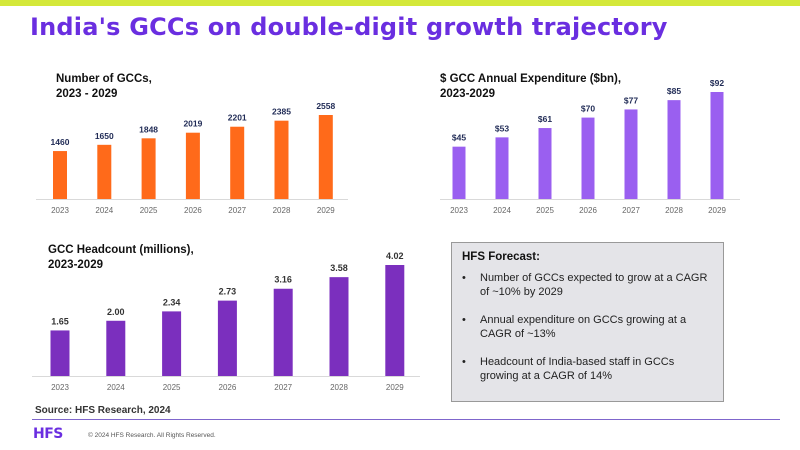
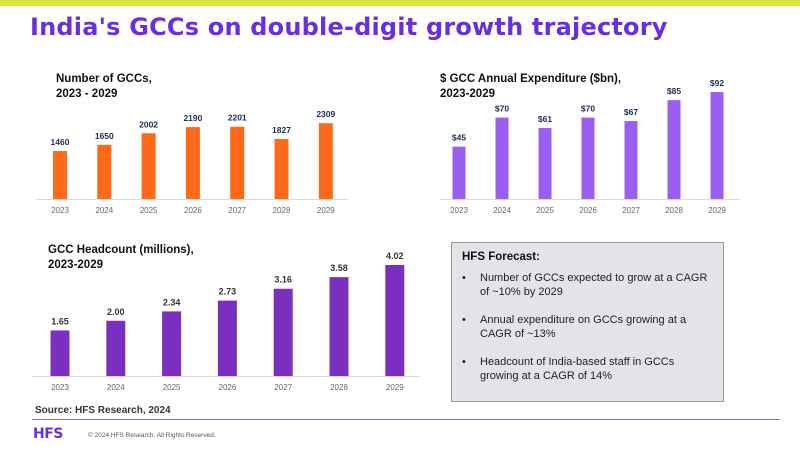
Number of GCCs, 2023 - 2029/2025: 1848 -> 2002
Number of GCCs, 2023 - 2029/2026: 2019 -> 2190
Number of GCCs, 2023 - 2029/2028: 2385 -> 1827
Number of GCCs, 2023 - 2029/2029: 2558 -> 2309
$ GCC Annual Expenditure ($bn), 2023-2029/2024: $53 -> $70
$ GCC Annual Expenditure ($bn), 2023-2029/2027: $77 -> $67
